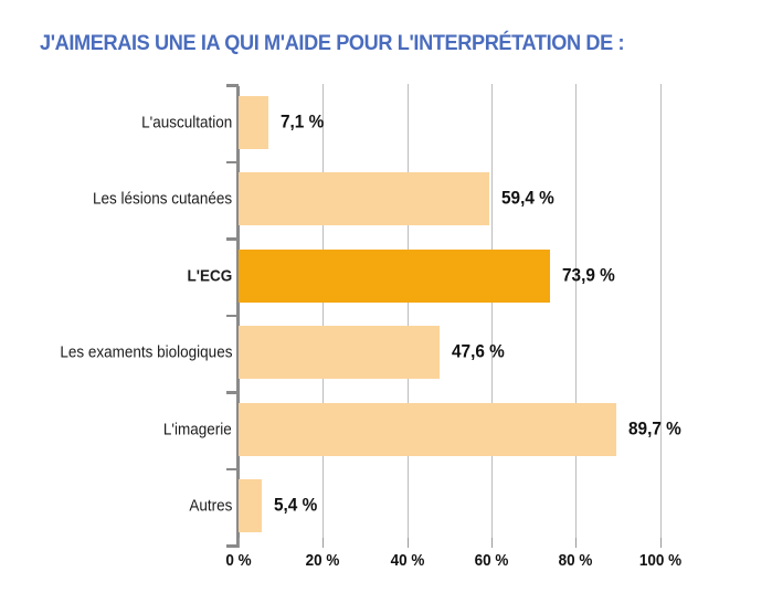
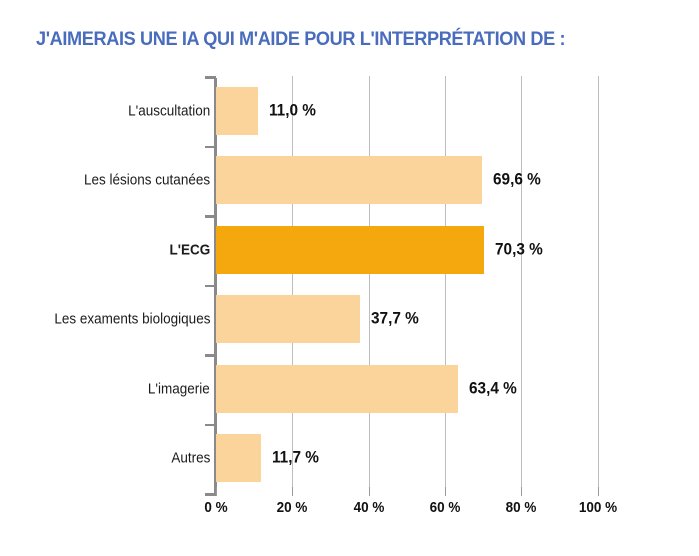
L'auscultation: 7,1 -> 11,0
Les lésions cutanées: 59,4 -> 69,6
L'ECG: 73,9 -> 70,3
Les examents biologiques: 47,6 -> 37,7
L'imagerie: 89,7 -> 63,4
Autres: 5,4 -> 11,7
